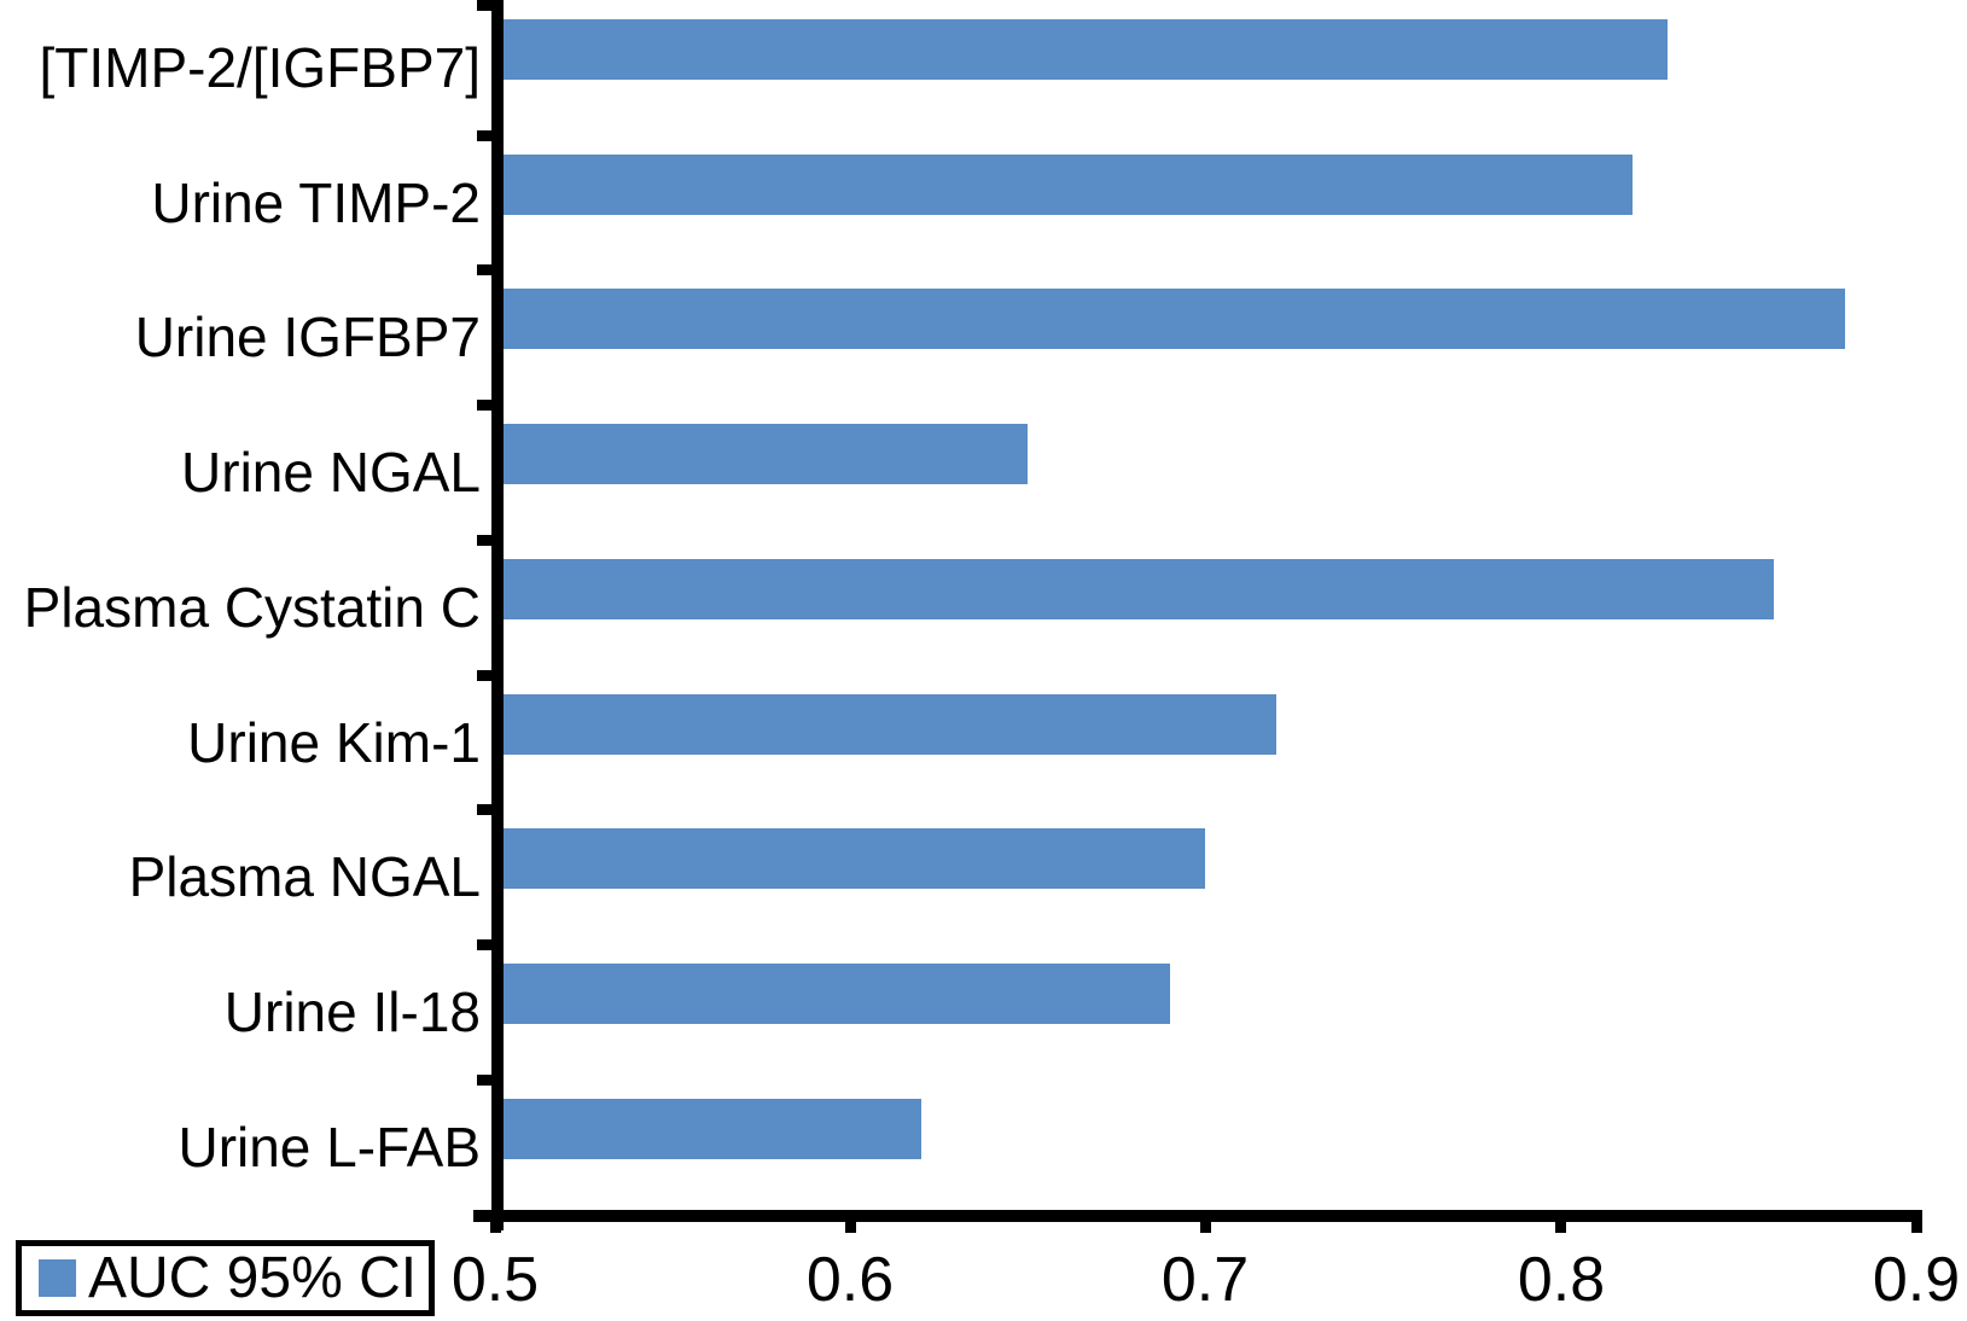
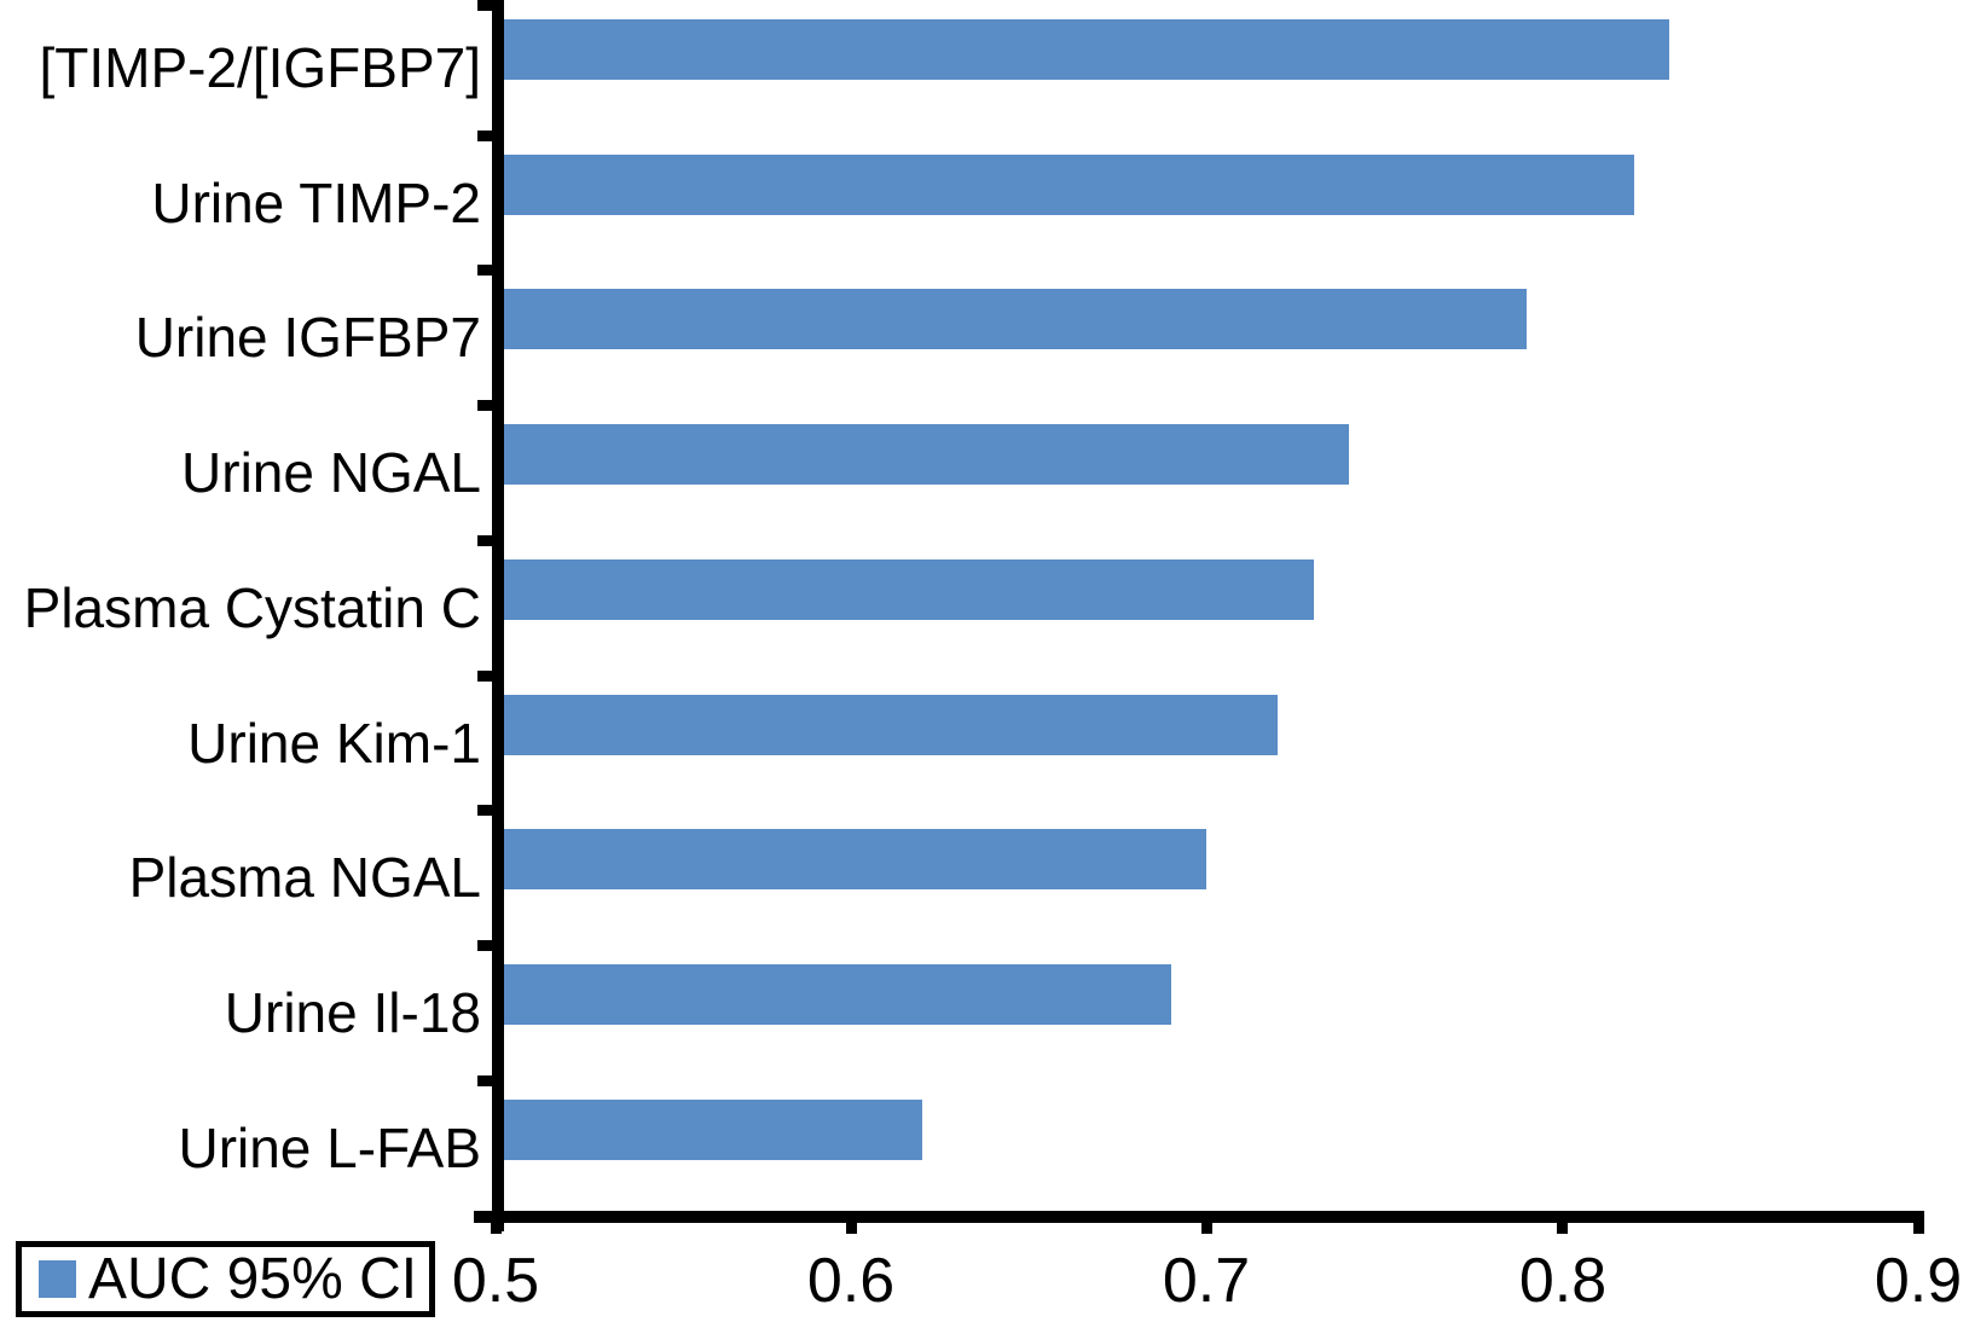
Urine IGFBP7: 0.88 -> 0.79
Urine NGAL: 0.65 -> 0.74
Plasma Cystatin C: 0.86 -> 0.73
